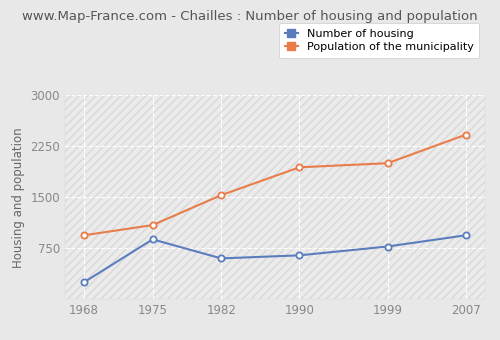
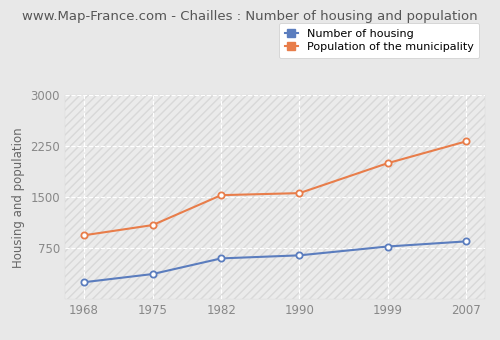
Number of housing/1975: 880 -> 370
Population of the municipality/1990: 1940 -> 1560
Number of housing/2007: 940 -> 850
Population of the municipality/2007: 2420 -> 2320
